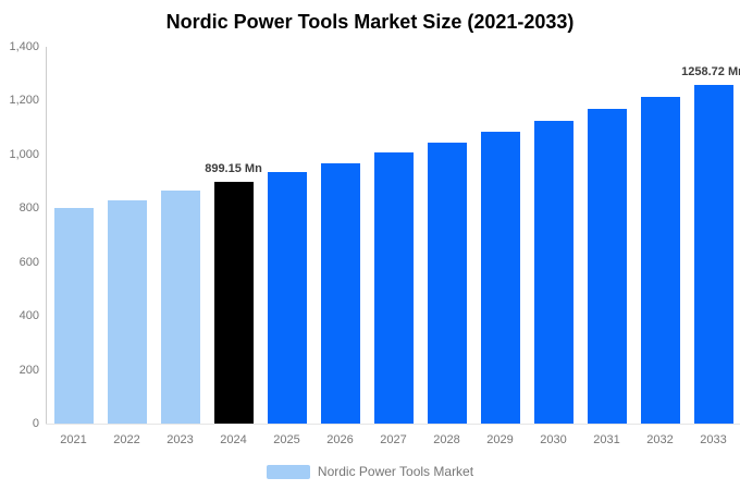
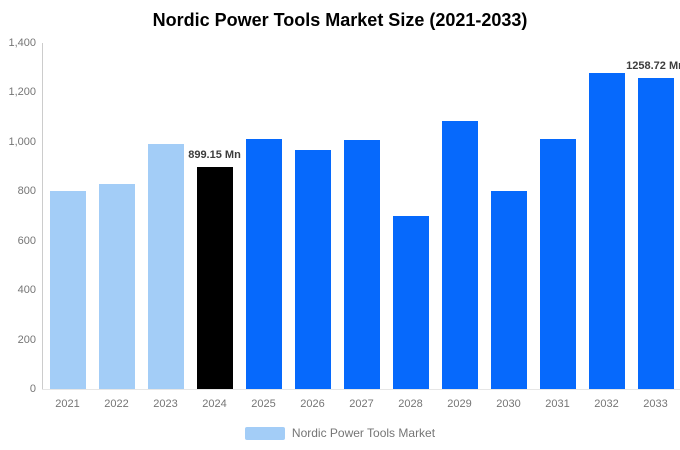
2023: 860 -> 990
2025: 930 -> 1010
2028: 1040 -> 700
2030: 1130 -> 800
2031: 1170 -> 1010
2032: 1210 -> 1280
